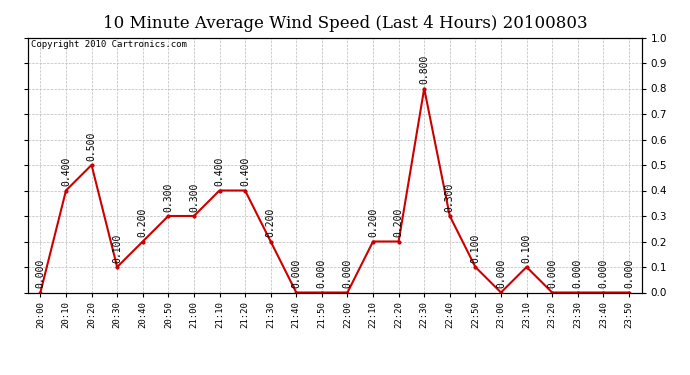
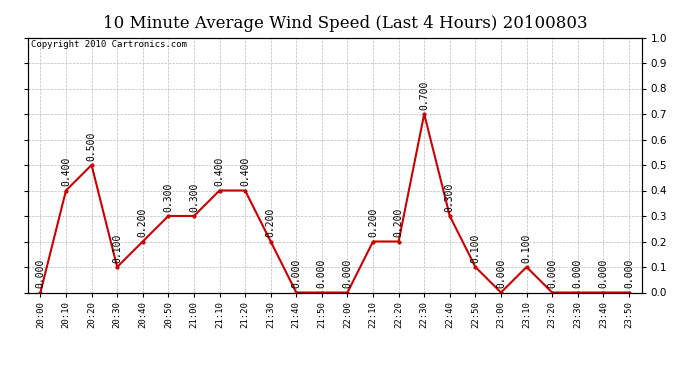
22:30: 0.800 -> 0.700
